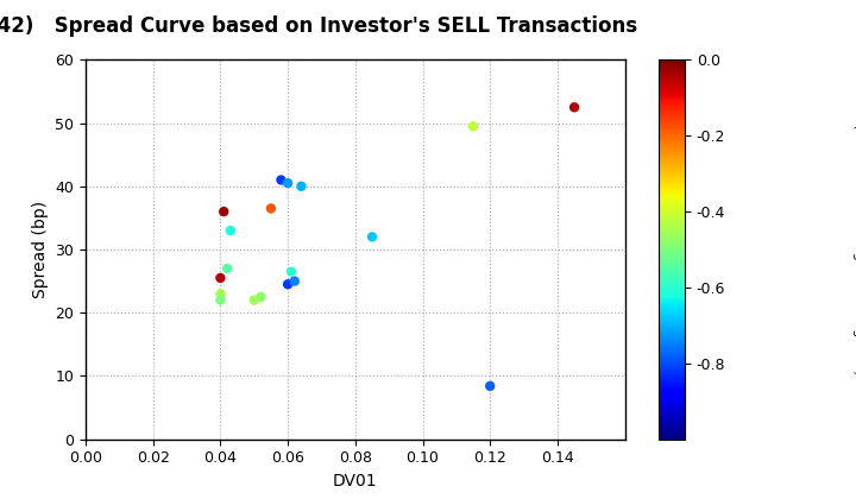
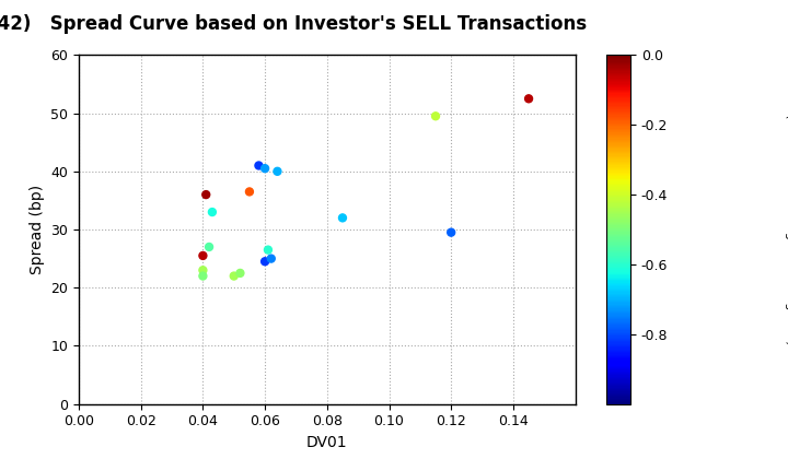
0.12: 8.4 -> 29.5
